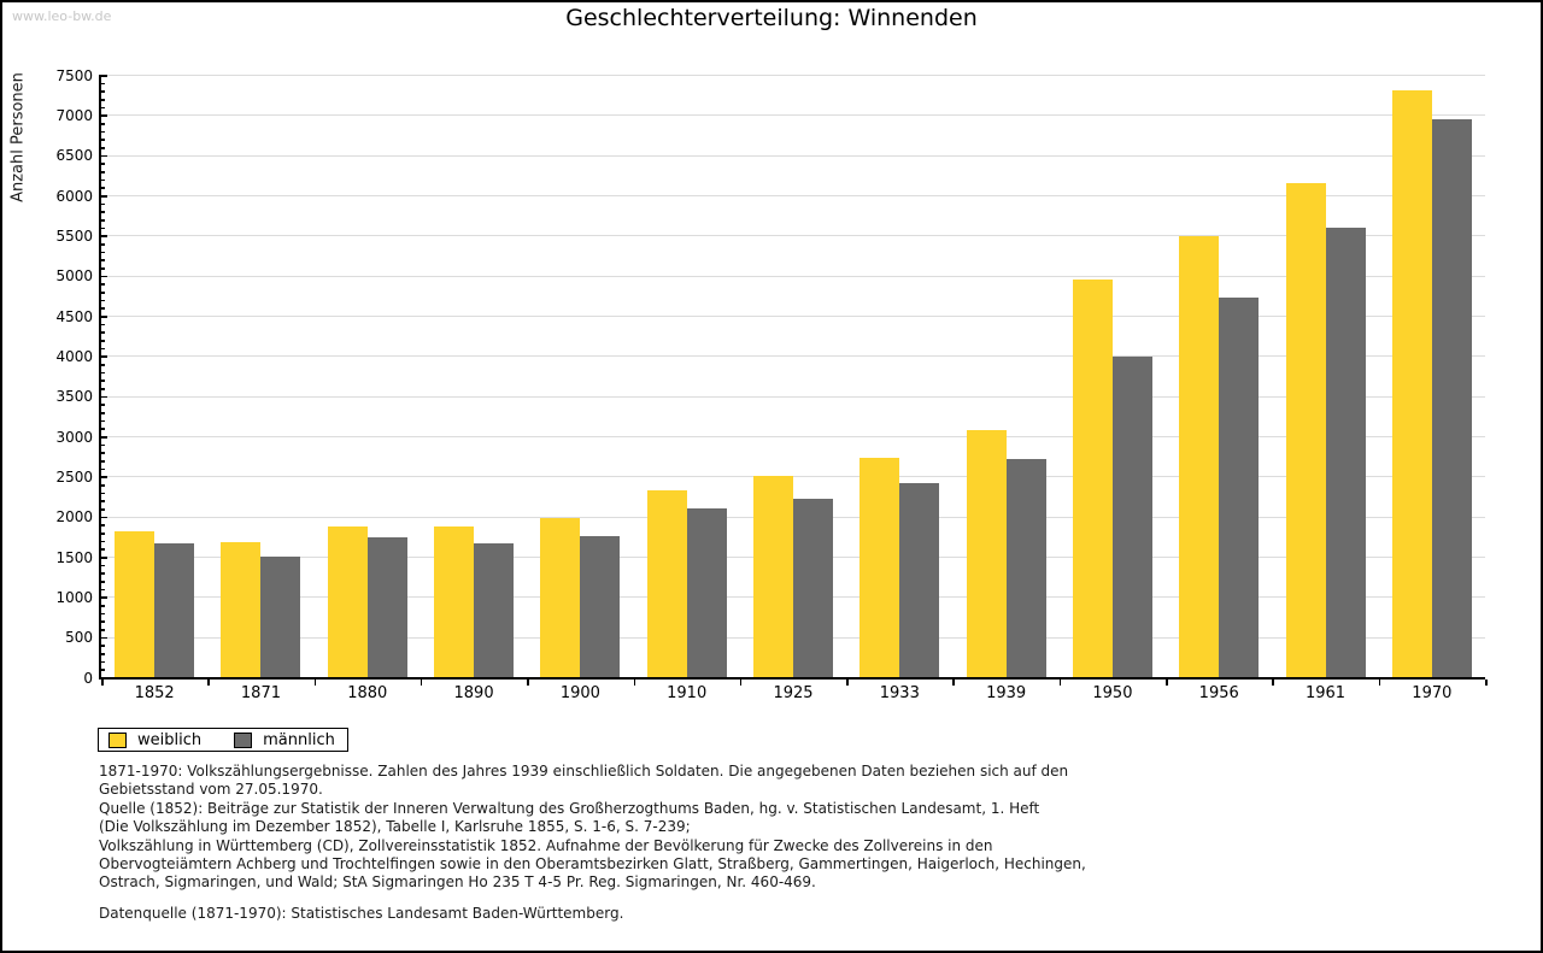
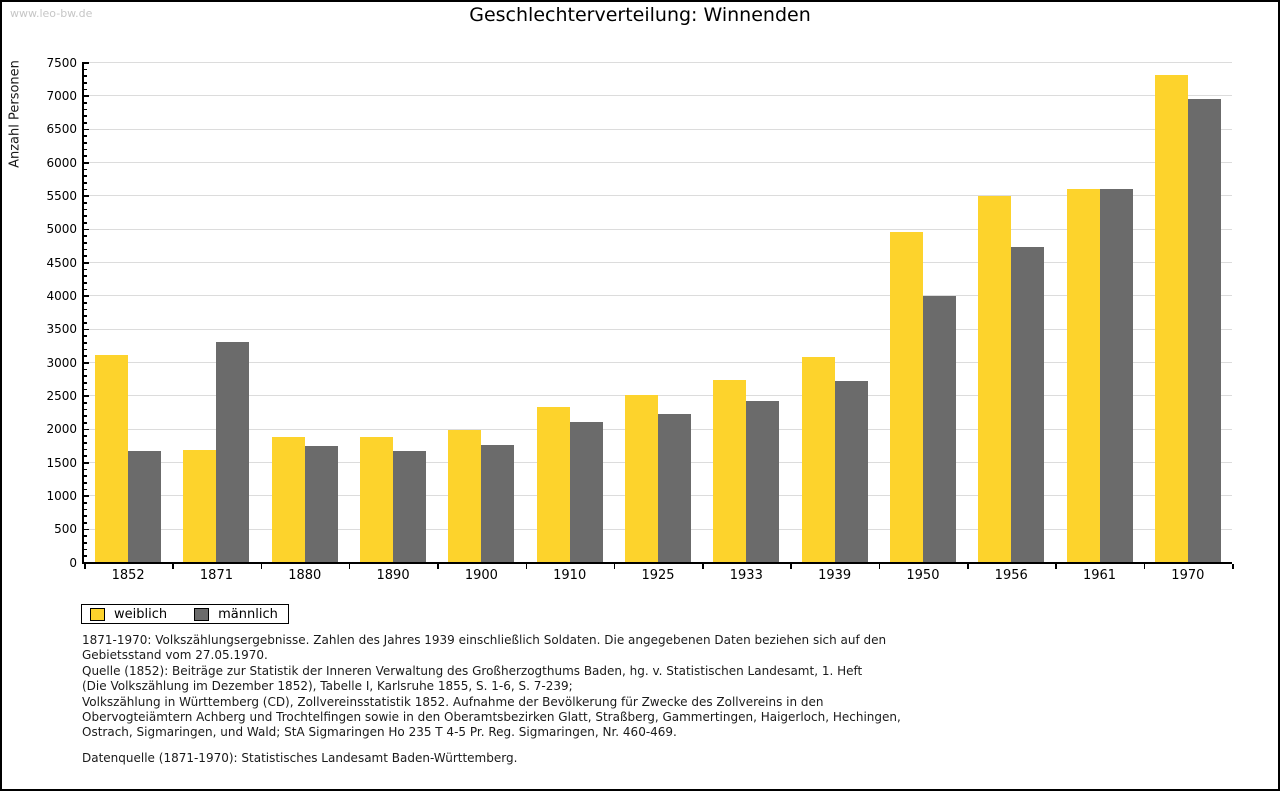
weiblich/1852: 1800 -> 3100
männlich/1871: 1500 -> 3300
weiblich/1961: 6200 -> 5600
